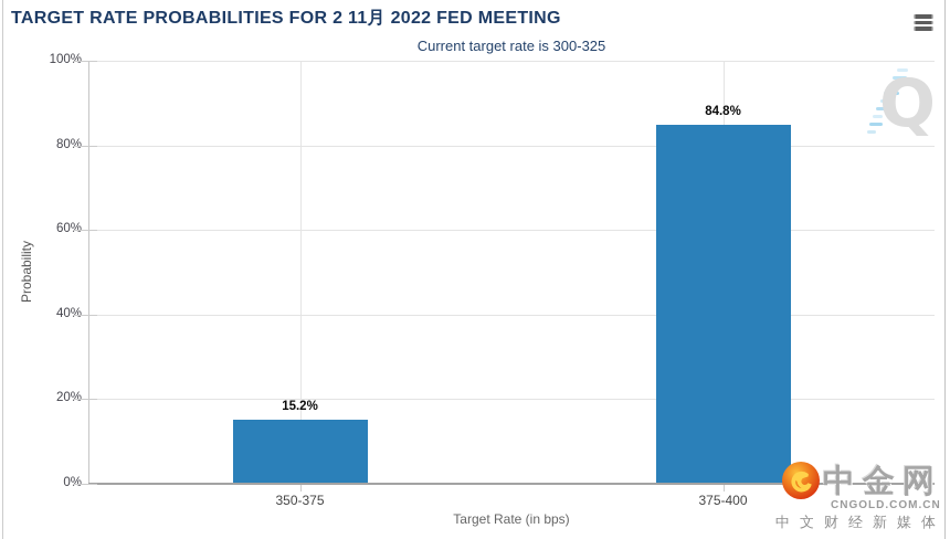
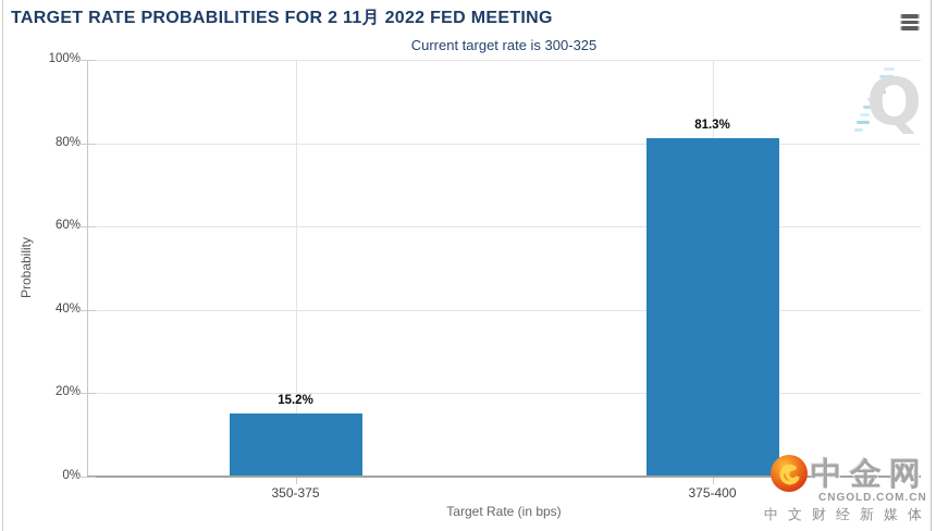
375-400: 84.8% -> 81.3%
